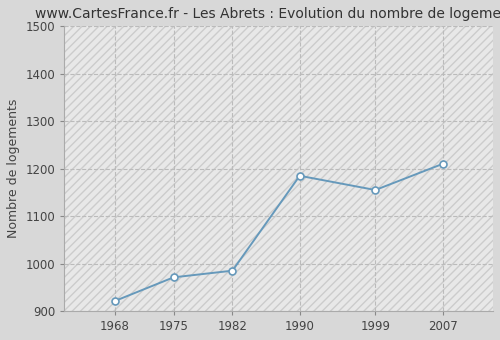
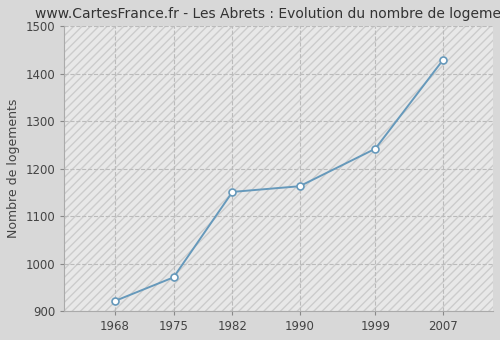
1982: 985 -> 1151
1990: 1185 -> 1163
1999: 1155 -> 1242
2007: 1210 -> 1428
